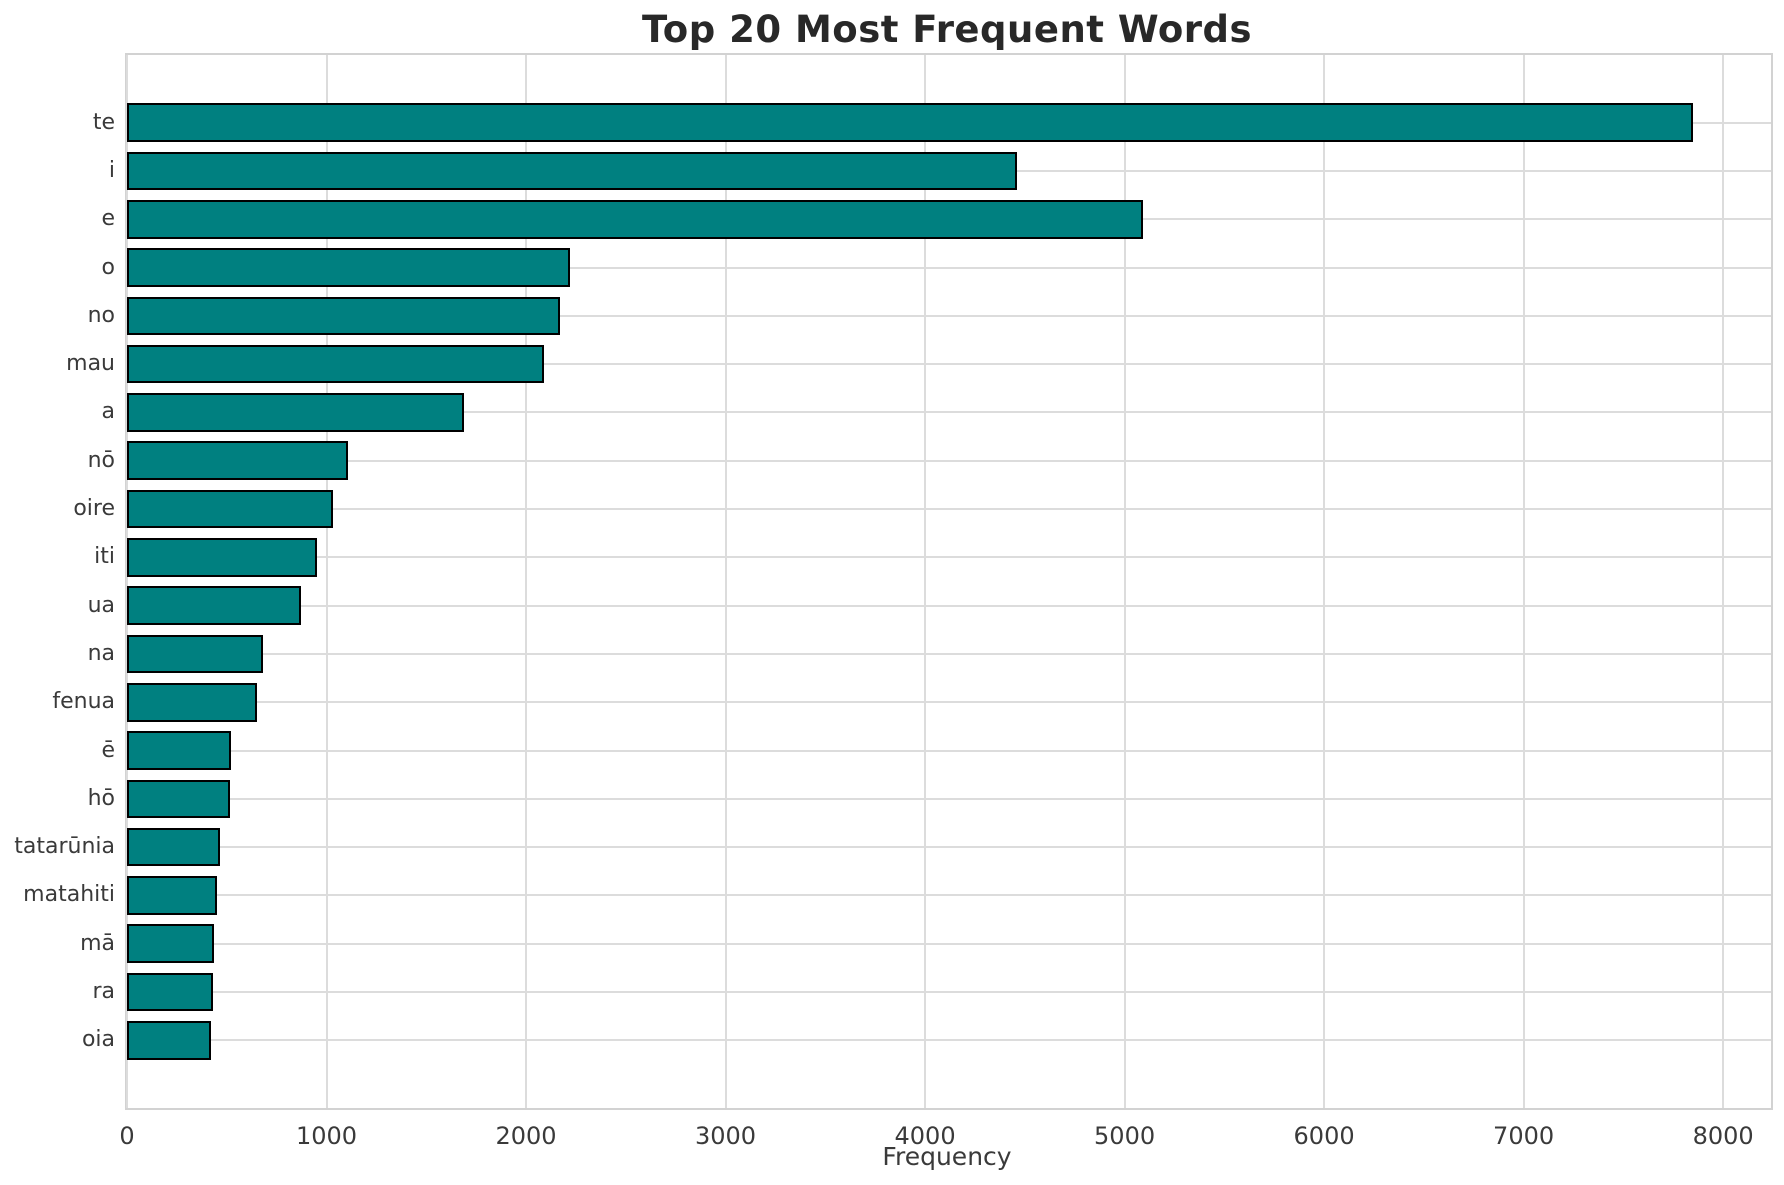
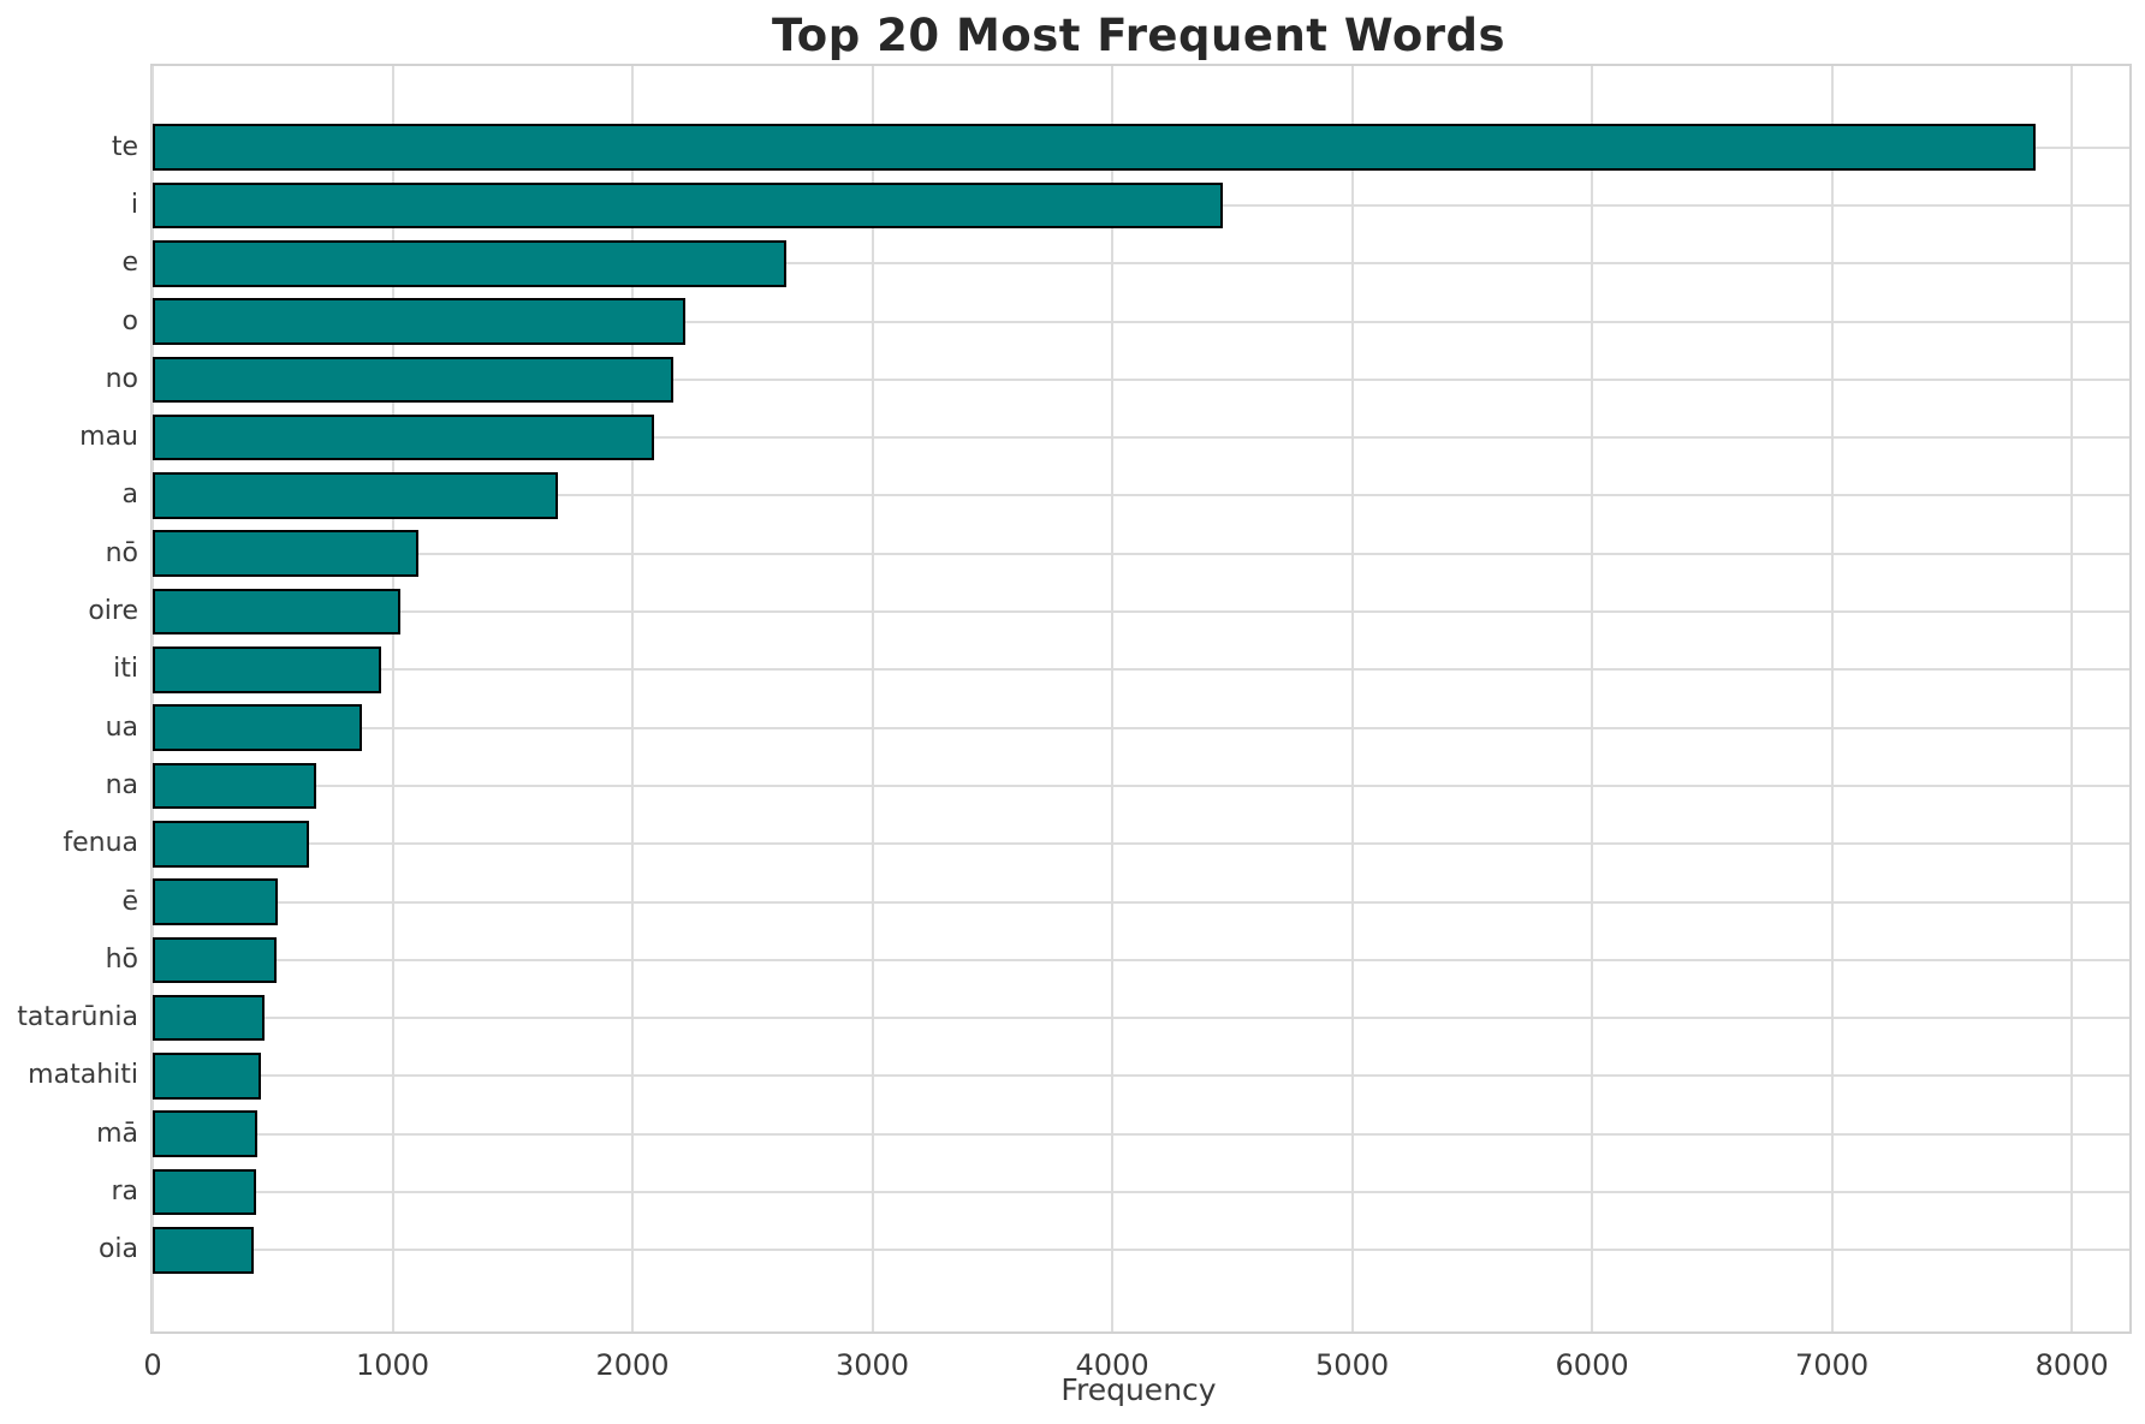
e: 5090 -> 2640
